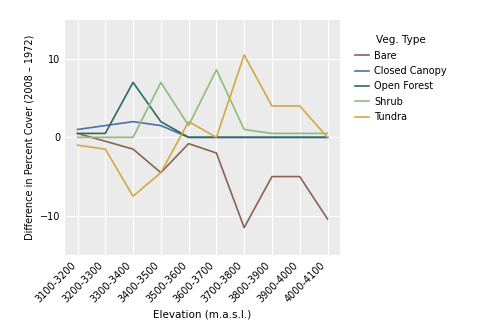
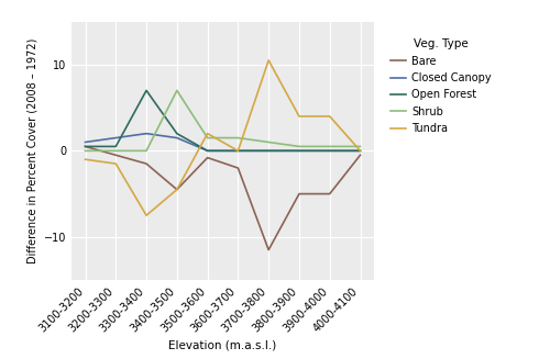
Shrub/3600-3700: 8.6 -> 1.5
Bare/4000-4100: -10.4 -> -0.5
